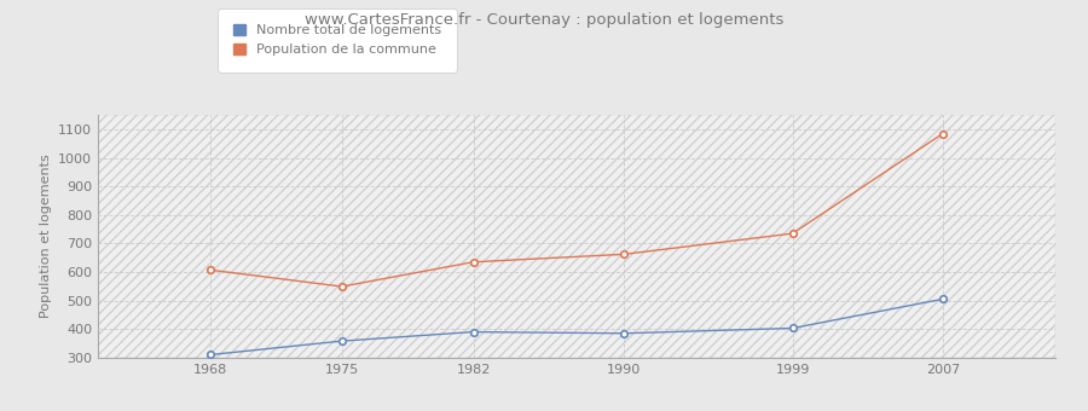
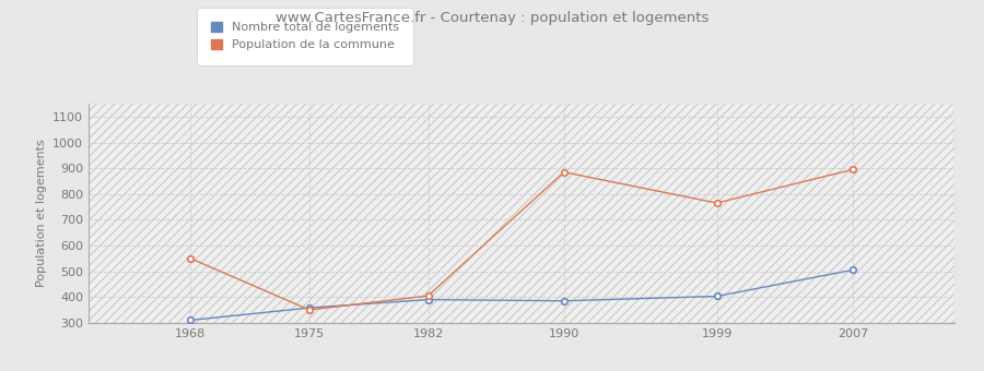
Population de la commune/1968: 607 -> 550
Population de la commune/1975: 549 -> 350
Population de la commune/1982: 635 -> 405
Population de la commune/1990: 662 -> 885
Population de la commune/1999: 735 -> 765
Population de la commune/2007: 1085 -> 895
